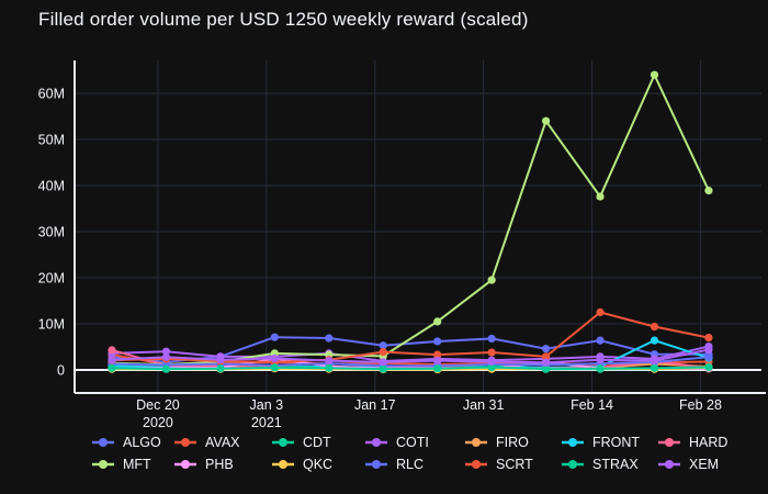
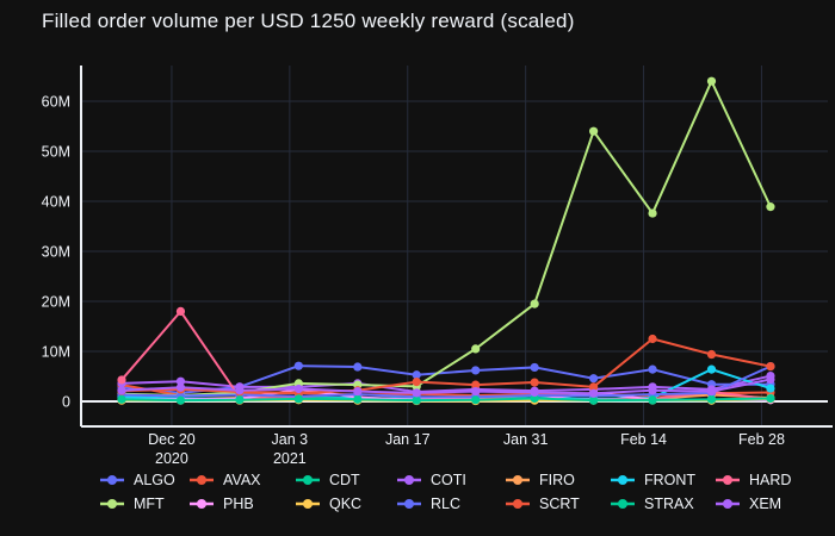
HARD/Dec 20: 1M -> 18M
RLC/Feb 28: 3M -> 7M
